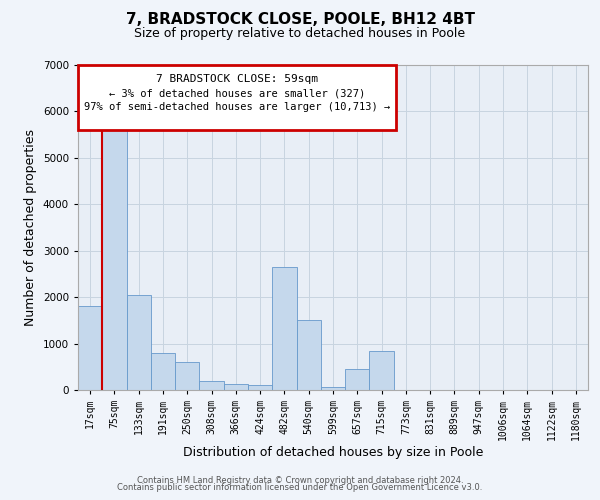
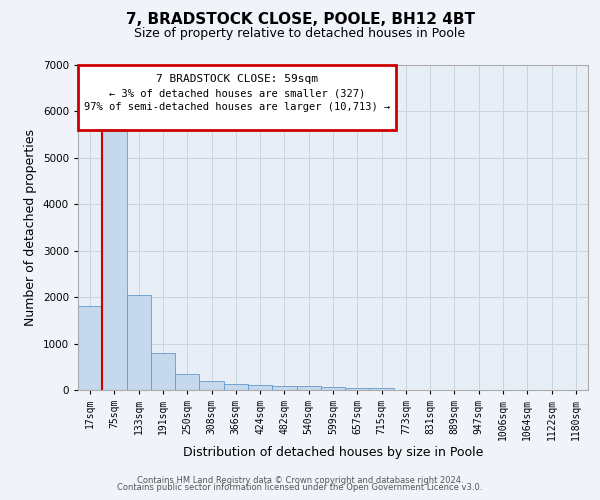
250sqm: 600 -> 340
482sqm: 2650 -> 90
540sqm: 1500 -> 80
657sqm: 450 -> 50
715sqm: 850 -> 40
